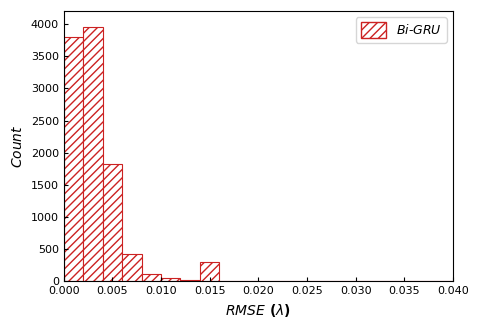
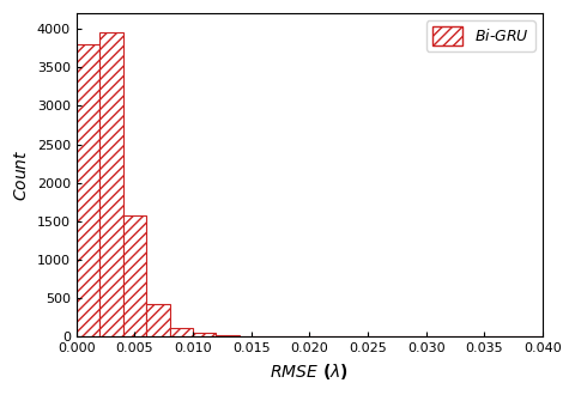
0.005: 1820 -> 1580
0.015: 300 -> 20
